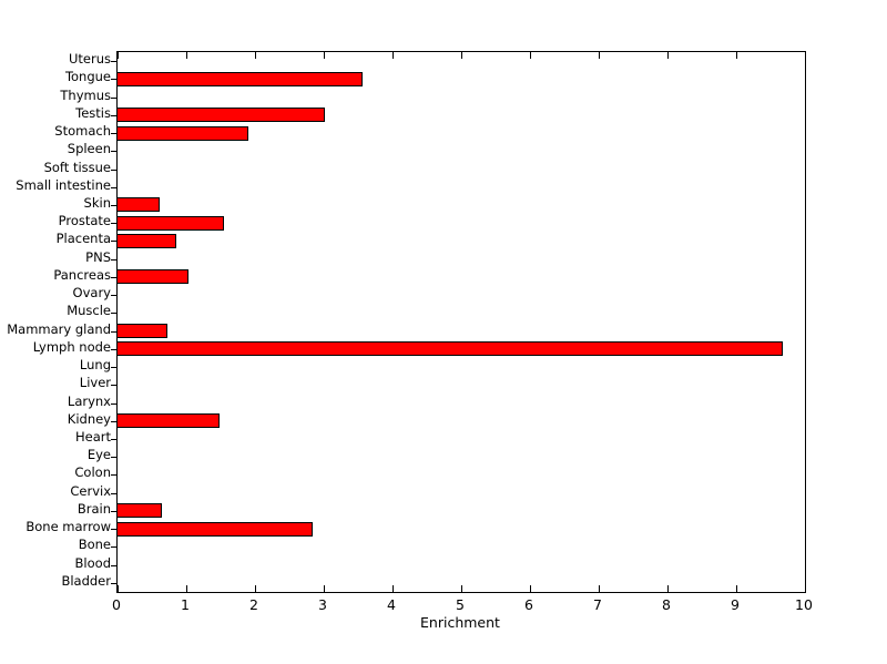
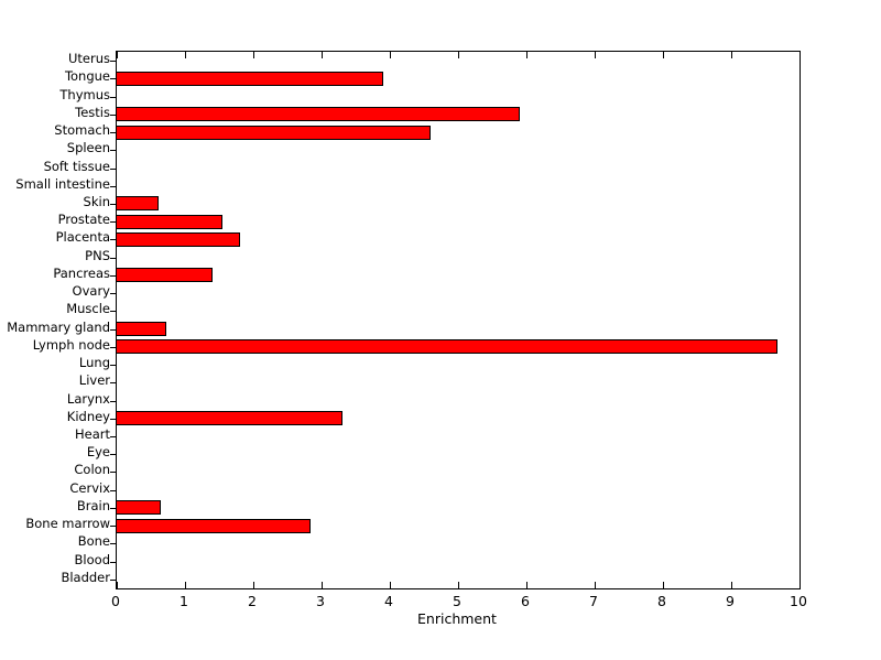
Tongue: 3.6 -> 3.9
Testis: 3.0 -> 5.9
Stomach: 1.9 -> 4.6
Placenta: 0.9 -> 1.8
Pancreas: 1.0 -> 1.4
Kidney: 1.5 -> 3.3
